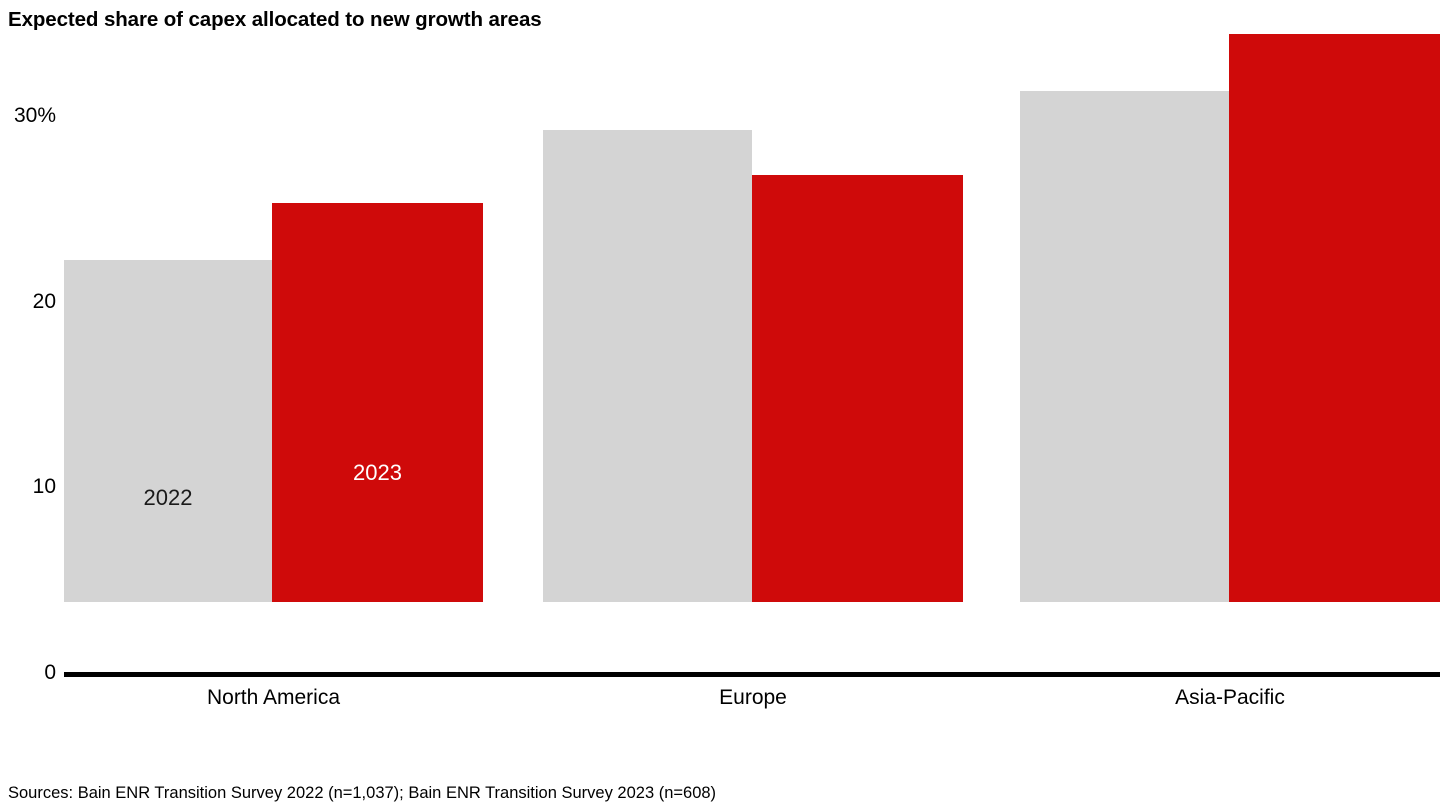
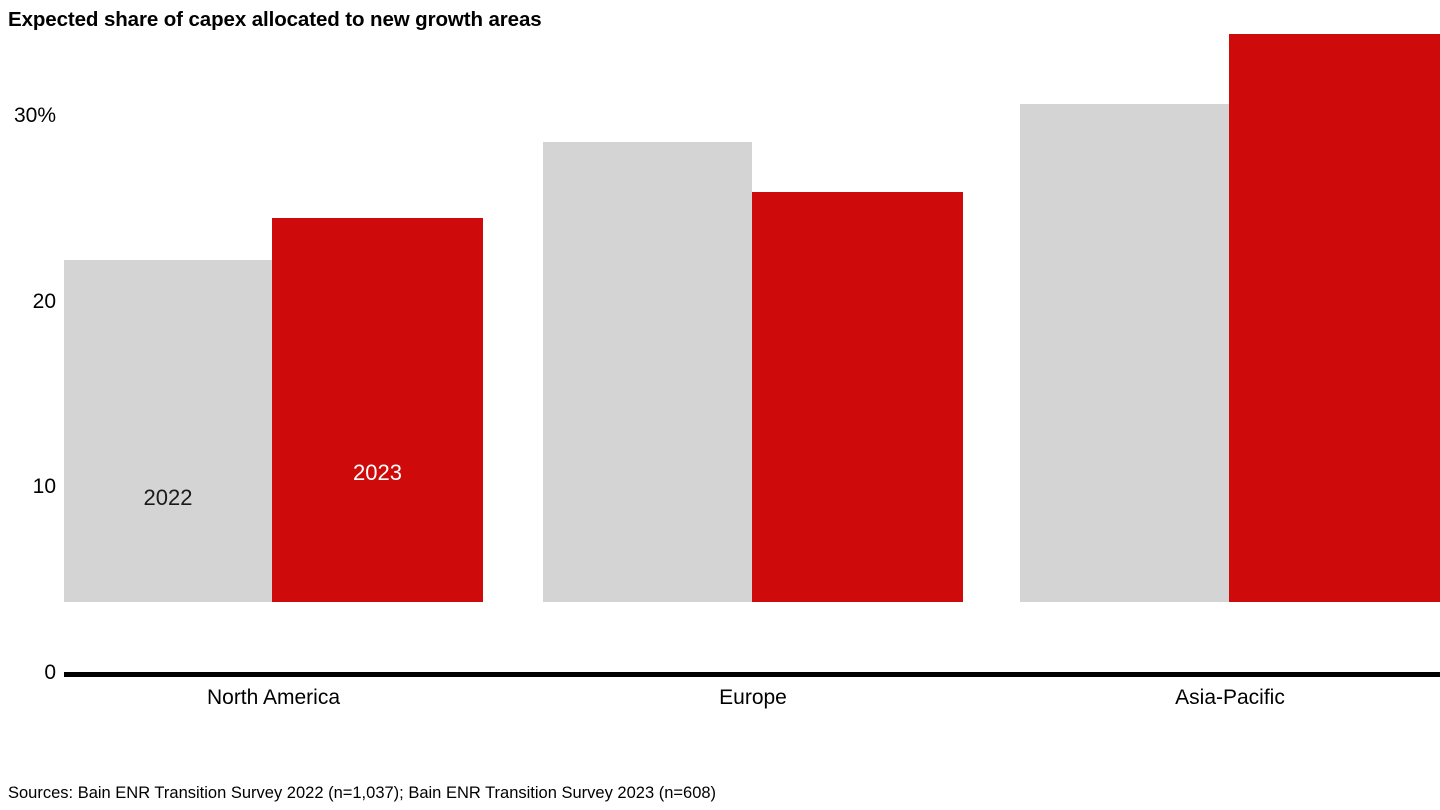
2023/North America: 21.5% -> 20.7%
2022/Europe: 25.4% -> 24.8%
2023/Europe: 23.0% -> 22.1%
2022/Asia-Pacific: 27.5% -> 26.8%
